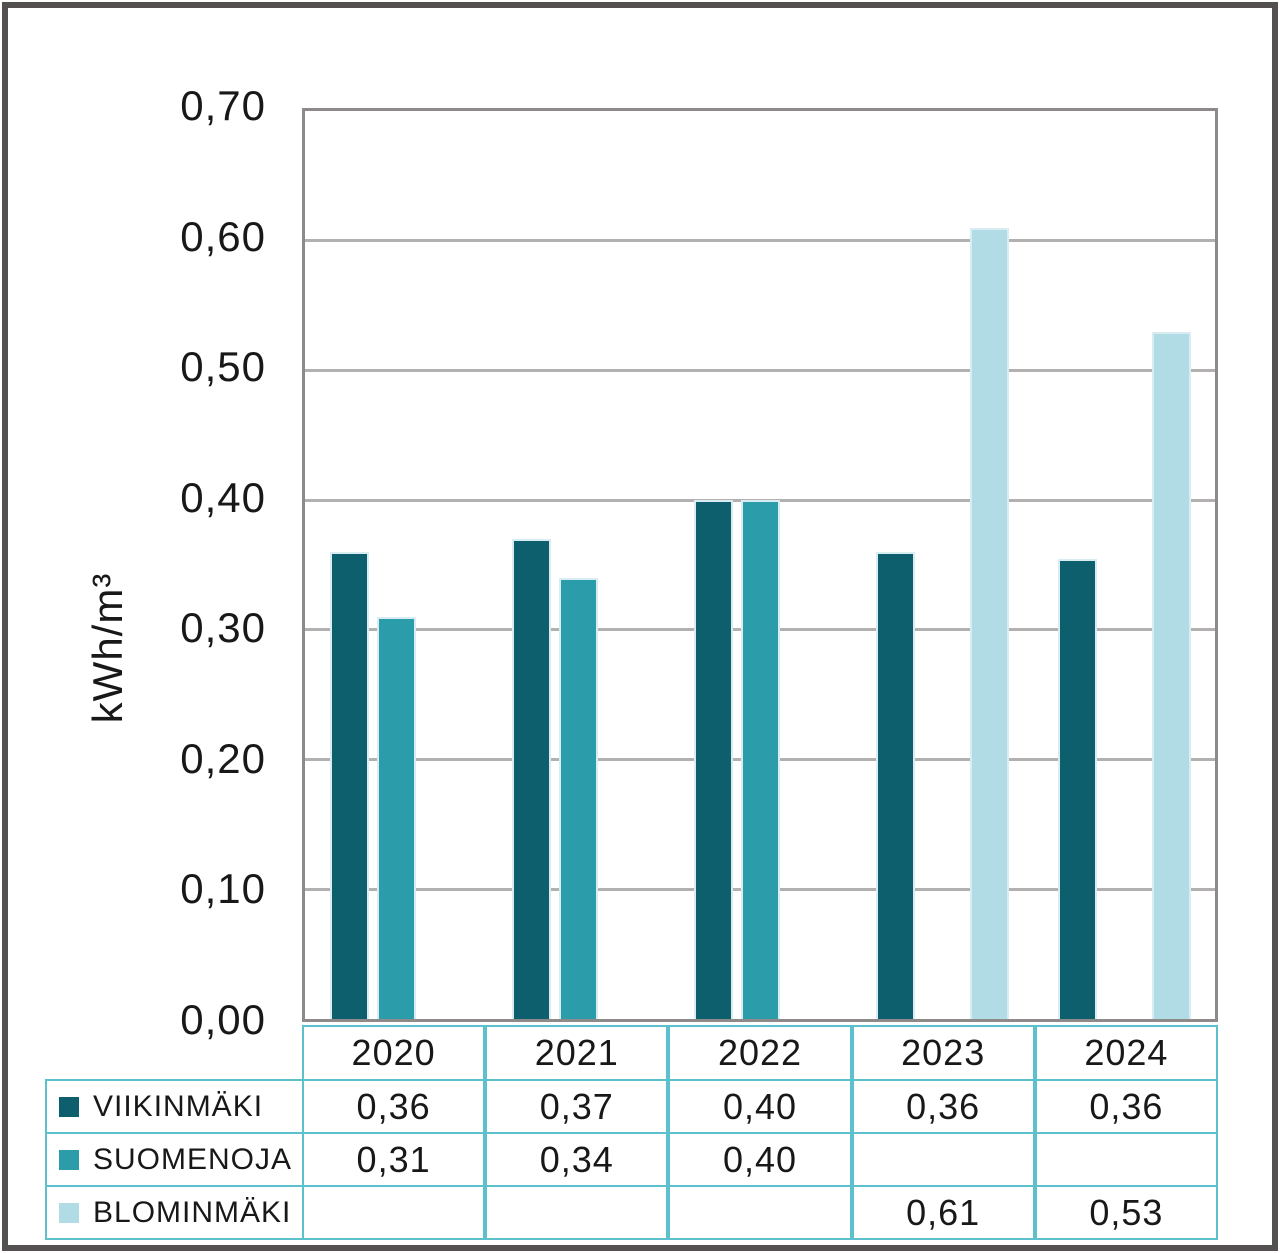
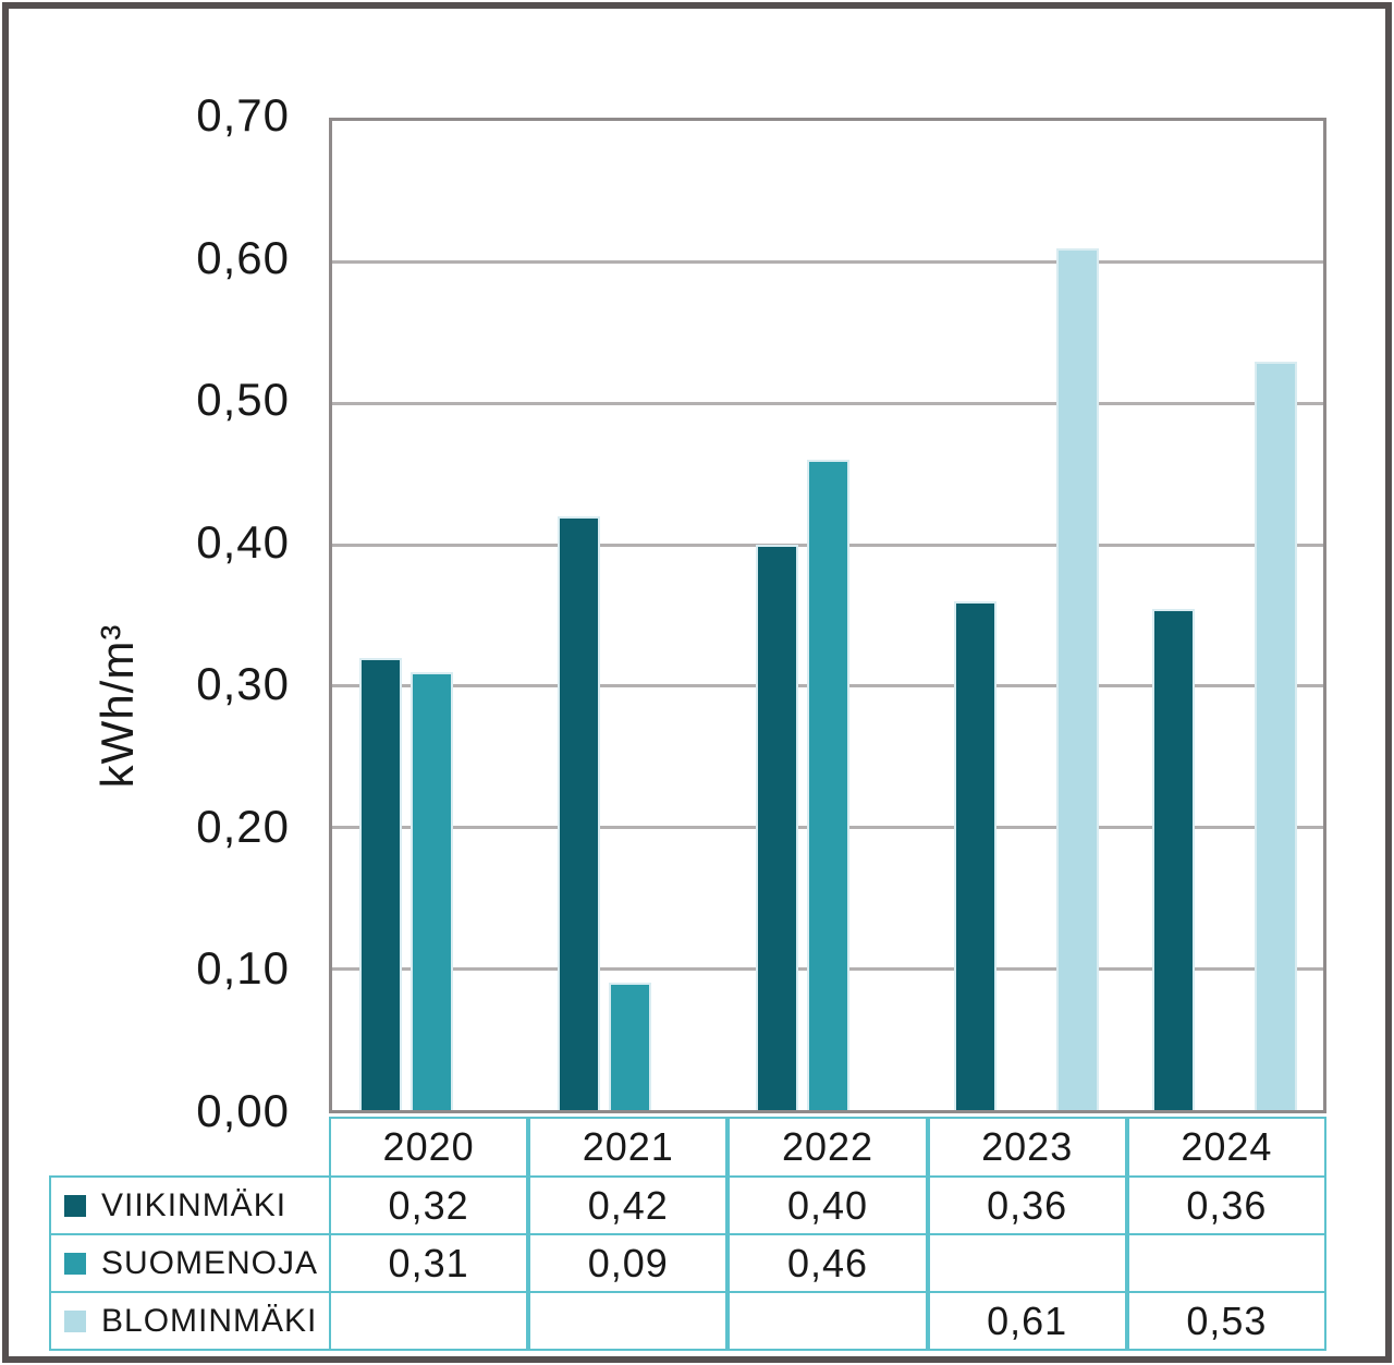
VIIKINMÄKI/2020: 0,36 -> 0,32
VIIKINMÄKI/2021: 0,37 -> 0,42
SUOMENOJA/2021: 0,34 -> 0,09
SUOMENOJA/2022: 0,40 -> 0,46
